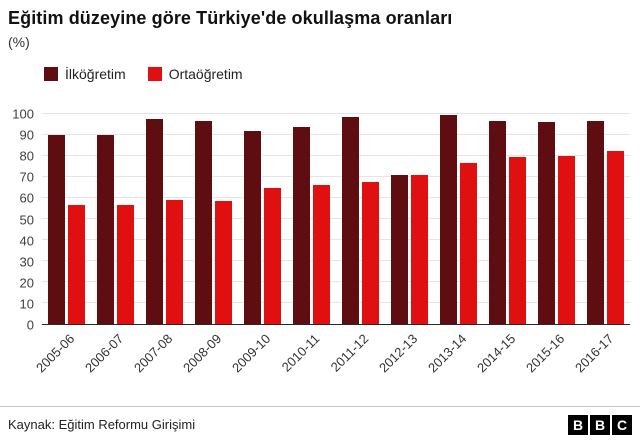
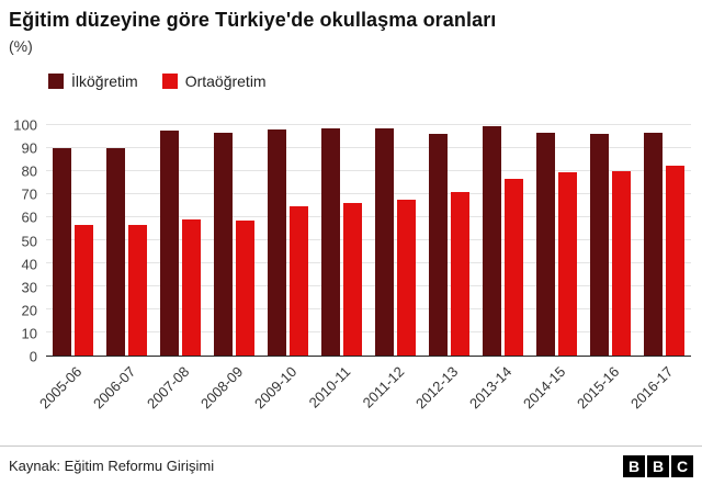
İlköğretim/2009-10: 92 -> 98
İlköğretim/2010-11: 94 -> 98
İlköğretim/2012-13: 71 -> 96
